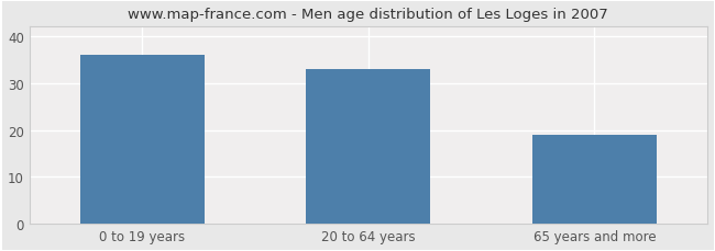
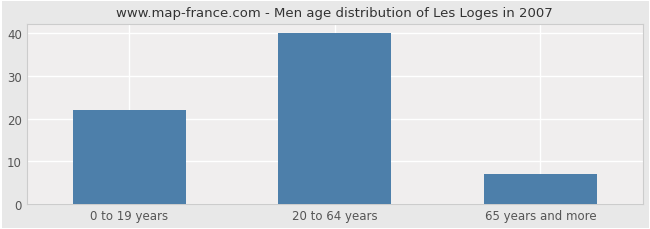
0 to 19 years: 36 -> 22
20 to 64 years: 33 -> 40
65 years and more: 19 -> 7
